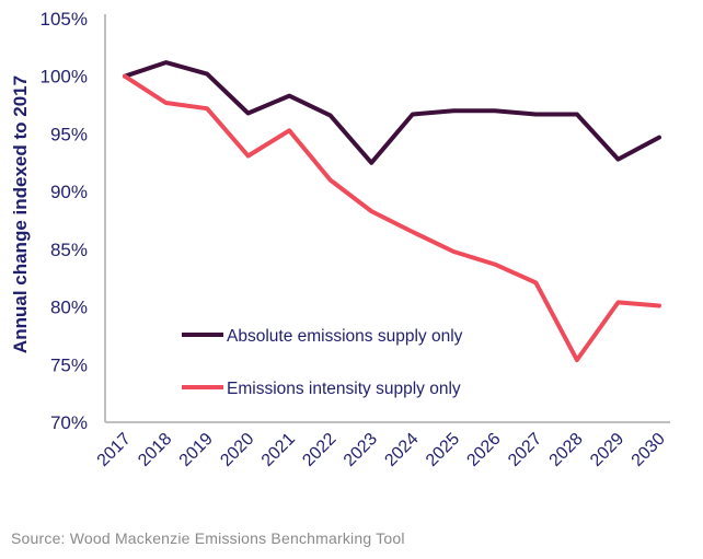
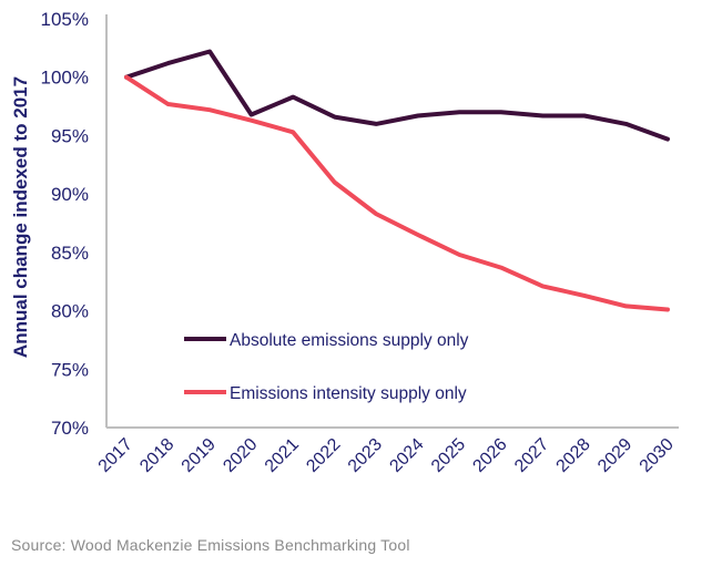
Absolute emissions supply only/2019: 100.2% -> 102.2%
Emissions intensity supply only/2020: 93.1% -> 96.3%
Absolute emissions supply only/2023: 92.5% -> 96.0%
Emissions intensity supply only/2028: 75.4% -> 81.3%
Absolute emissions supply only/2029: 92.8% -> 96.0%
